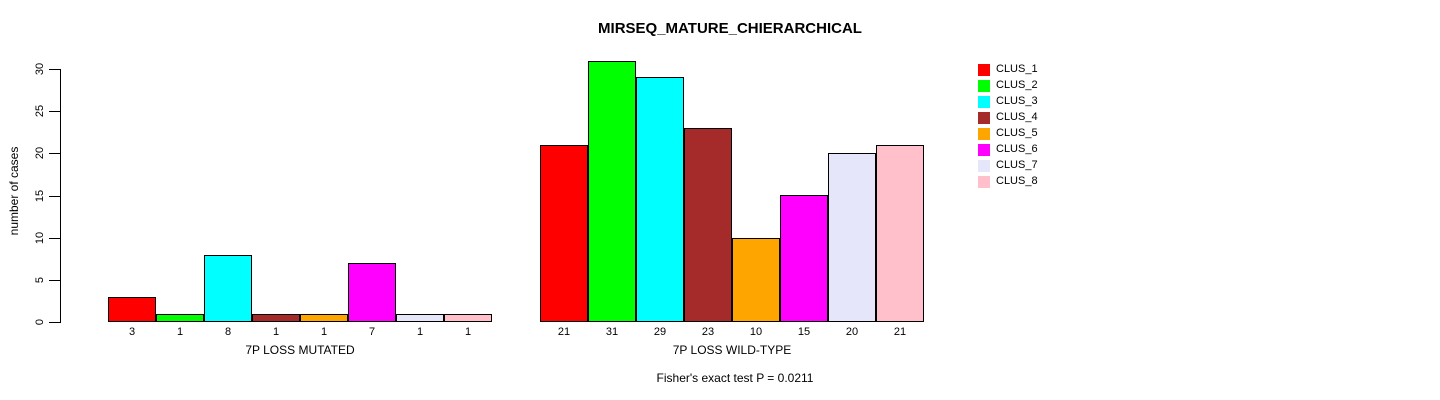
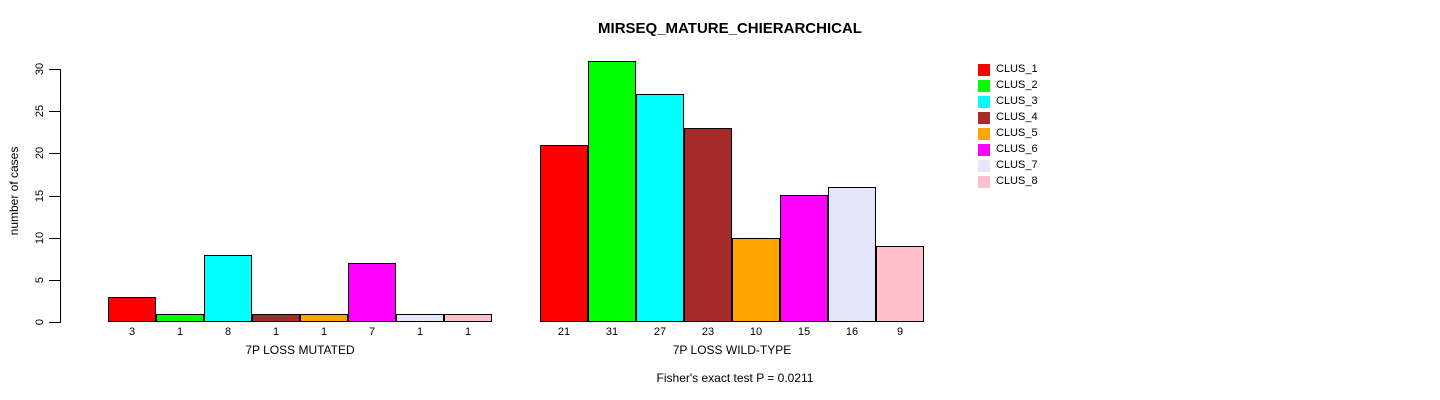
CLUS_3/7P LOSS WILD-TYPE: 29 -> 27
CLUS_7/7P LOSS WILD-TYPE: 20 -> 16
CLUS_8/7P LOSS WILD-TYPE: 21 -> 9
